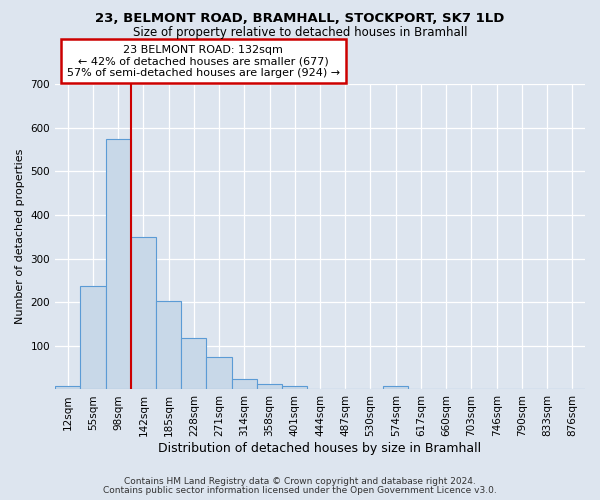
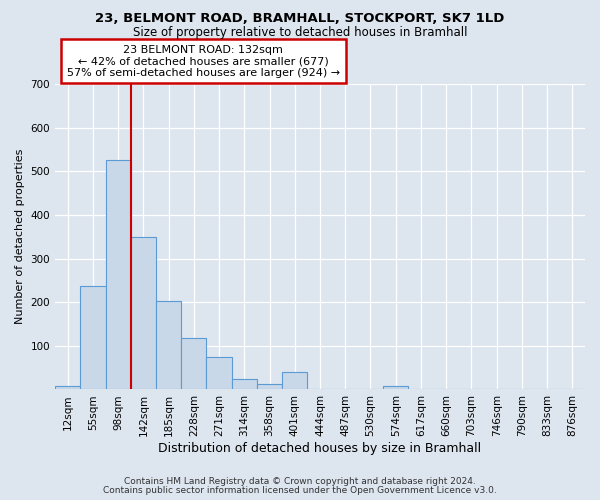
98sqm: 575 -> 525
401sqm: 8 -> 40
